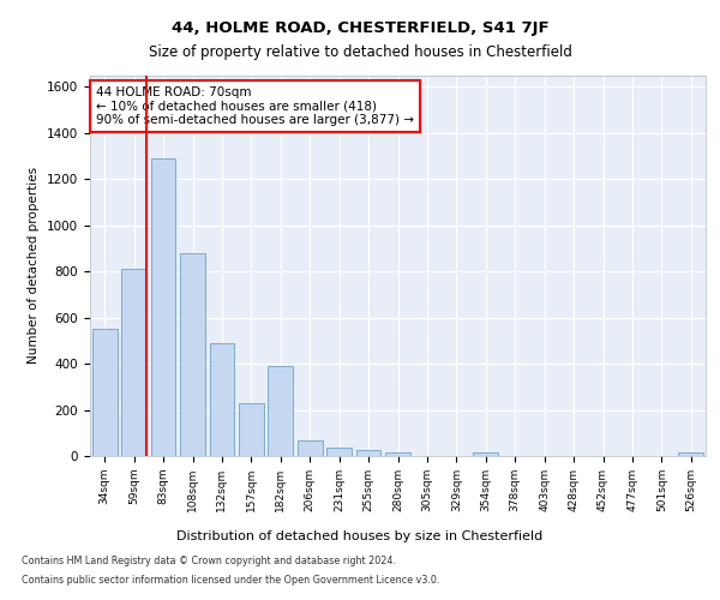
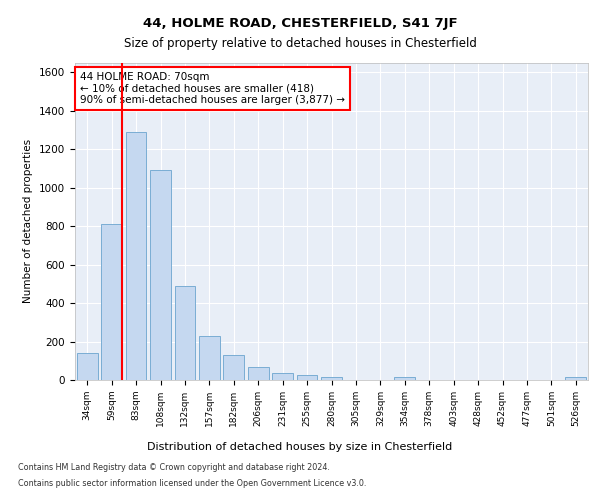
34sqm: 550 -> 140
108sqm: 880 -> 1090
182sqm: 390 -> 130
